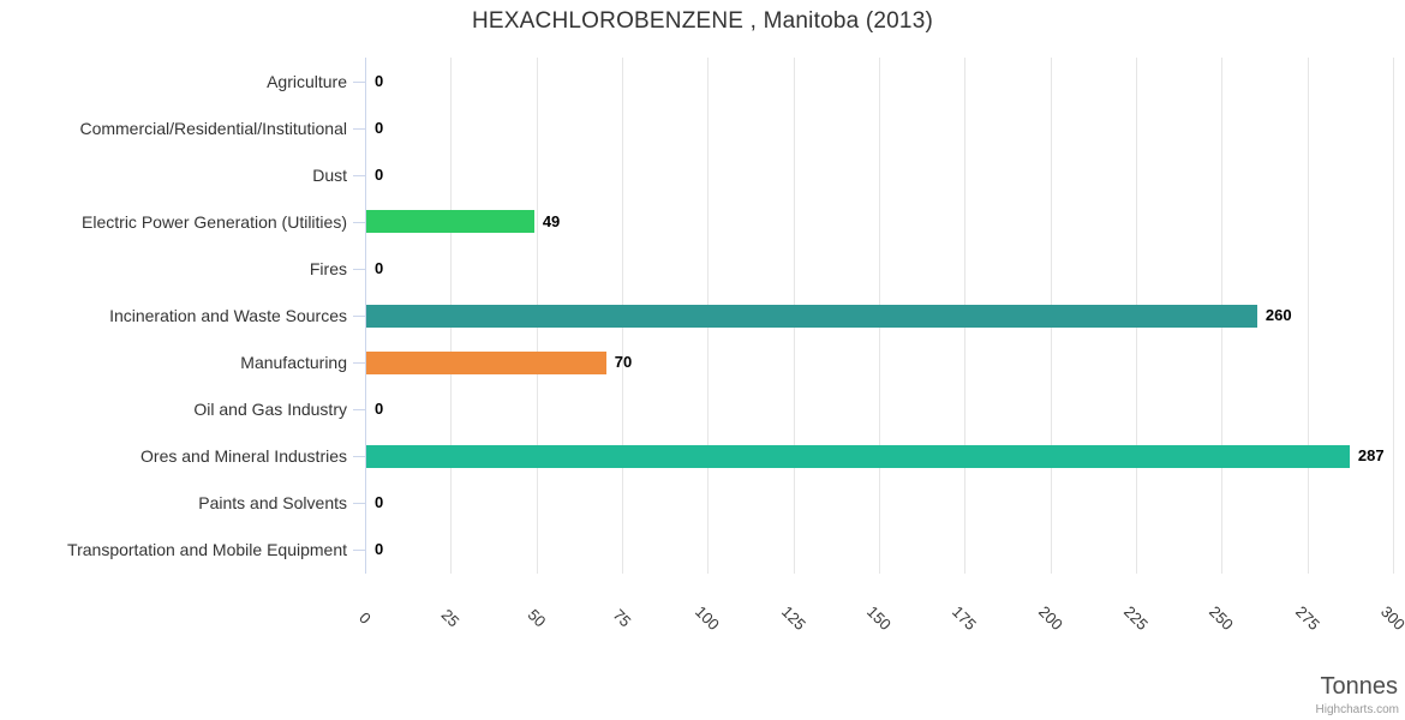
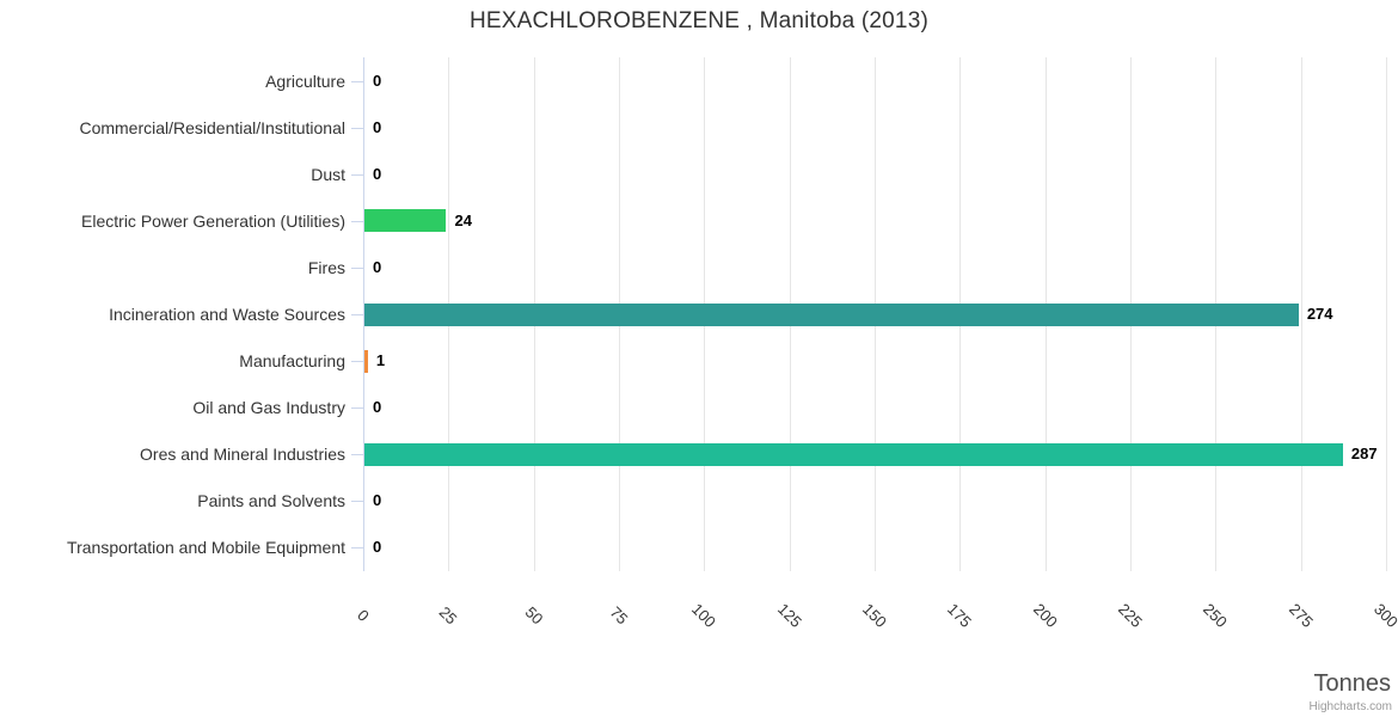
Electric Power Generation (Utilities): 49 -> 24
Incineration and Waste Sources: 260 -> 274
Manufacturing: 70 -> 1
